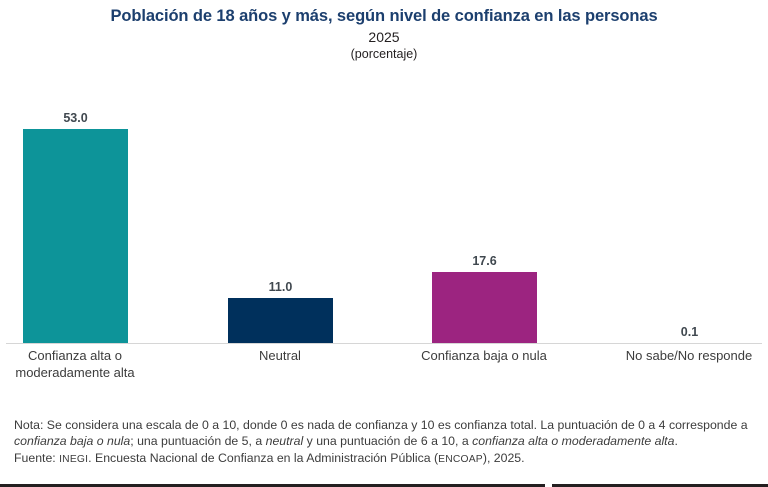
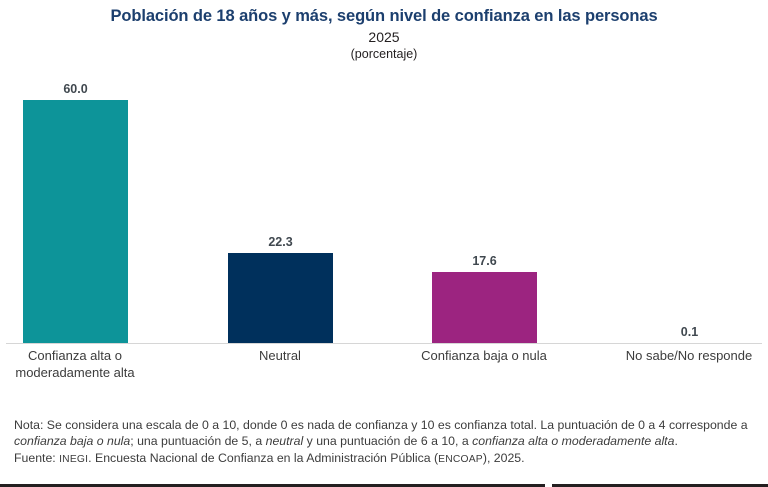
Confianza alta o moderadamente alta: 53.0 -> 60.0
Neutral: 11.0 -> 22.3
